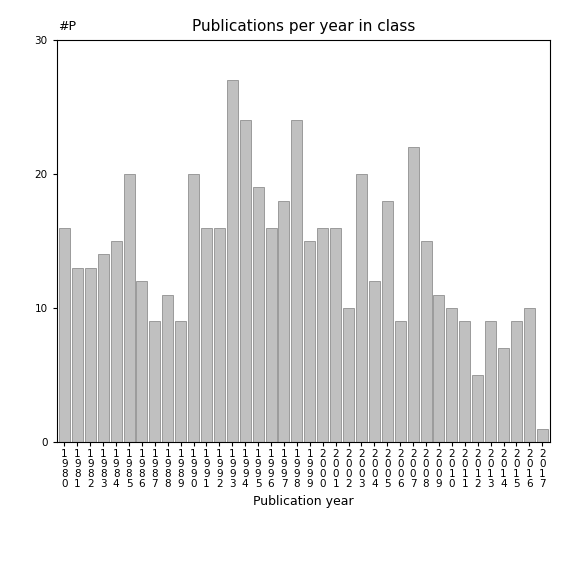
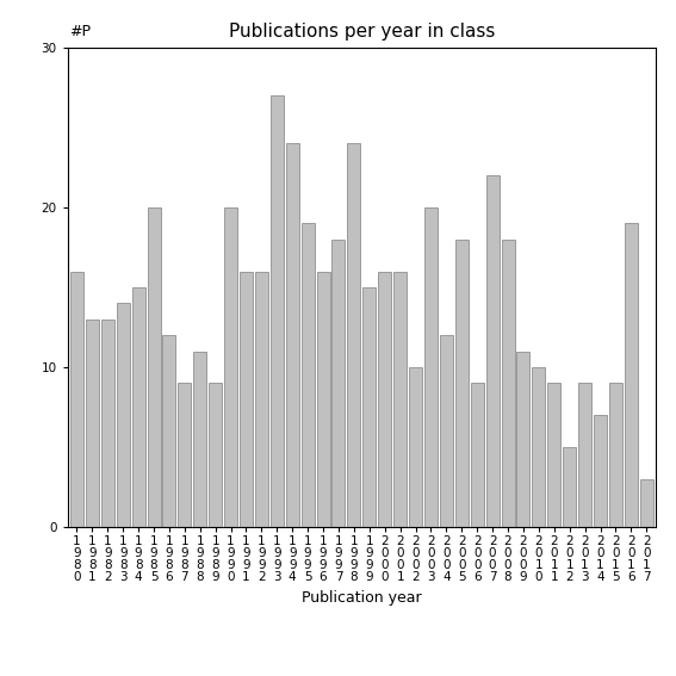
2 0 0 8: 15 -> 18
2 0 1 6: 10 -> 19
2 0 1 7: 1 -> 3
